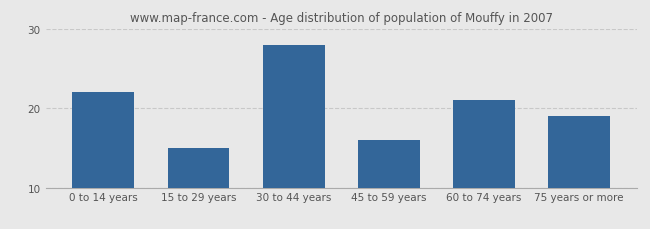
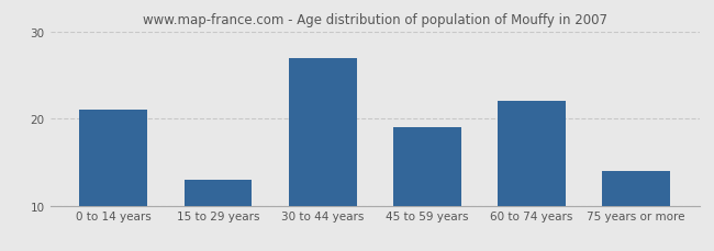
0 to 14 years: 22 -> 21
15 to 29 years: 15 -> 13
30 to 44 years: 28 -> 27
45 to 59 years: 16 -> 19
60 to 74 years: 21 -> 22
75 years or more: 19 -> 14
